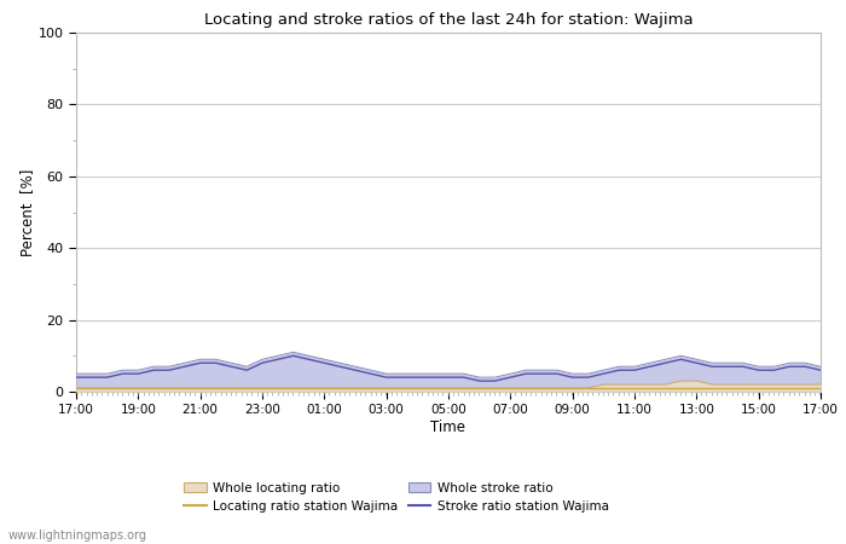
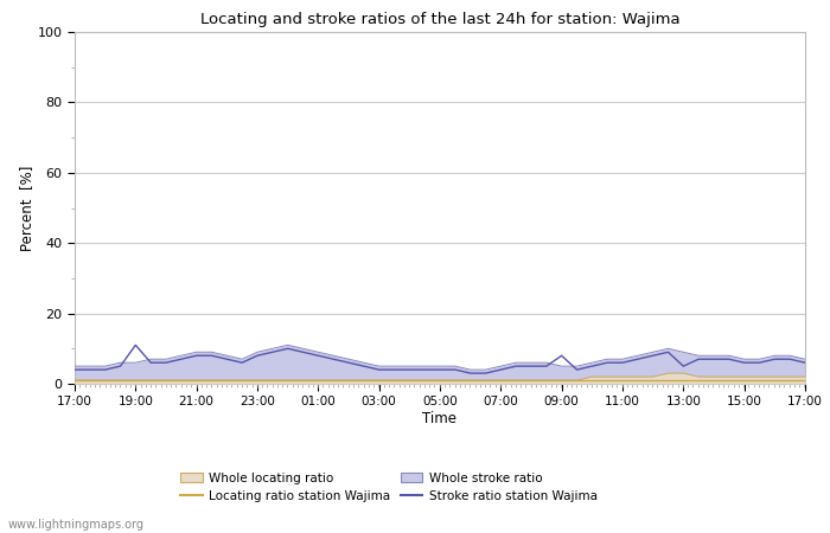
Stroke ratio station Wajima/19:00: 5 -> 11
Stroke ratio station Wajima/09:00: 4 -> 8
Stroke ratio station Wajima/13:00: 8 -> 5
